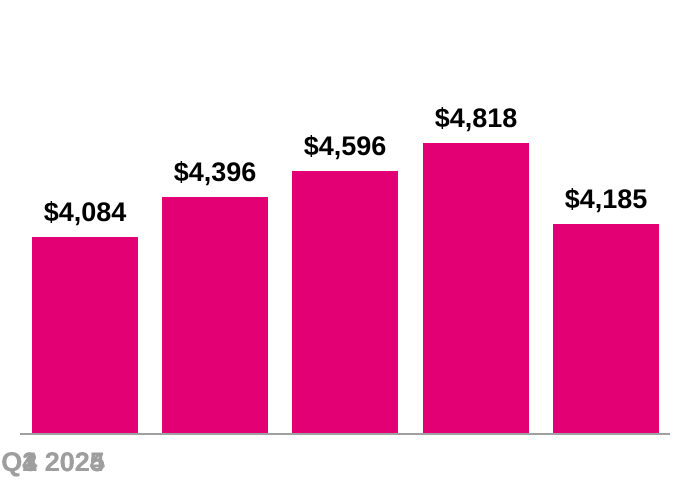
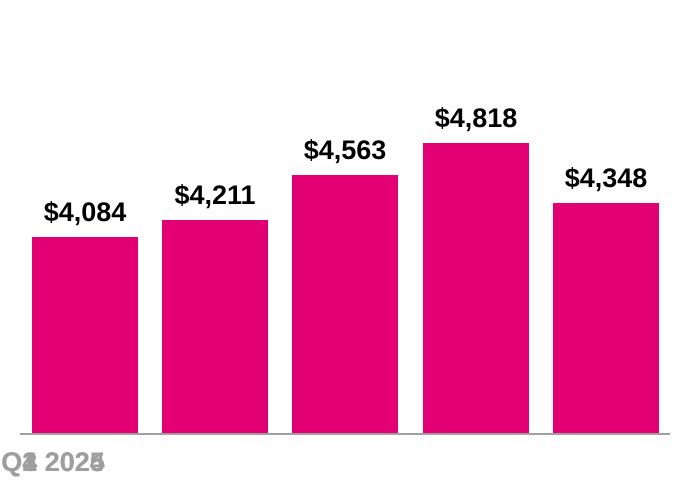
Q1 2025: $4,396 -> $4,211
Q2 2025: $4,596 -> $4,563
Q4 2025: $4,185 -> $4,348
